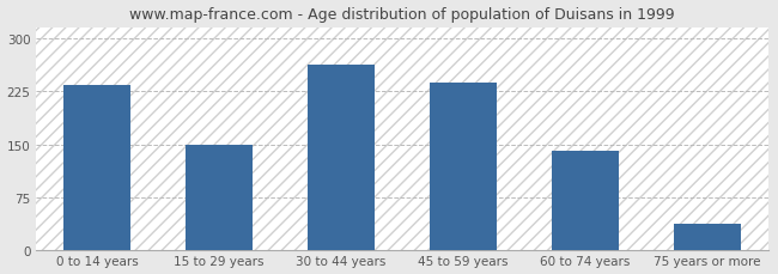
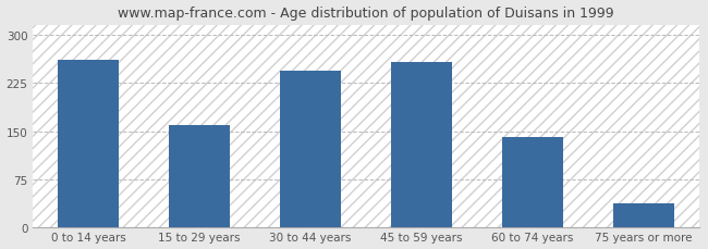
0 to 14 years: 234 -> 260
15 to 29 years: 150 -> 160
30 to 44 years: 262 -> 244
45 to 59 years: 237 -> 258
